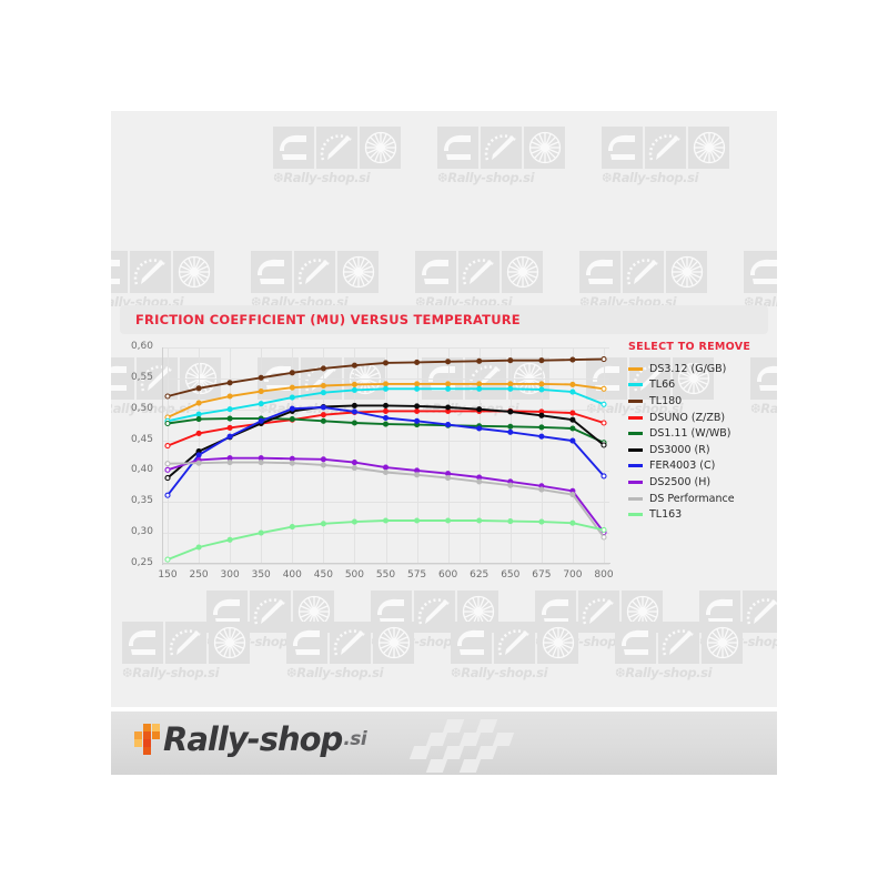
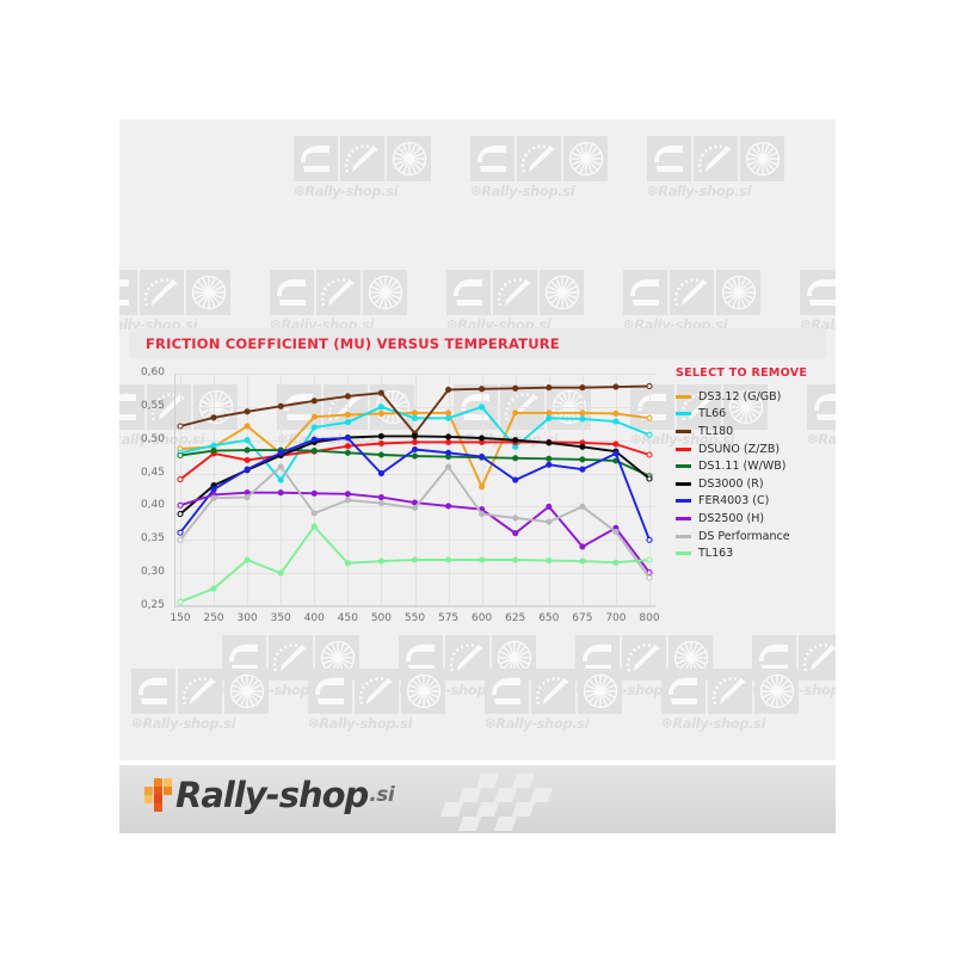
DS Performance/150: 0,41 -> 0,35
DS3.12 (G/GB)/250: 0,51 -> 0,49
DSUNO (Z/ZB)/250: 0,46 -> 0,48
TL163/300: 0,29 -> 0,32
DS3.12 (G/GB)/350: 0,53 -> 0,48
TL66/350: 0,51 -> 0,44
DS Performance/350: 0,41 -> 0,46
DS Performance/400: 0,41 -> 0,39
TL163/400: 0,31 -> 0,37
TL66/500: 0,53 -> 0,55
FER4003 (C)/500: 0,50 -> 0,45
TL180/550: 0,57 -> 0,51
DS Performance/575: 0,39 -> 0,46
DS3.12 (G/GB)/600: 0,54 -> 0,43
TL66/600: 0,53 -> 0,55
TL66/625: 0,53 -> 0,49
FER4003 (C)/625: 0,47 -> 0,44
DS2500 (H)/625: 0,39 -> 0,36
DS2500 (H)/650: 0,38 -> 0,40
DS2500 (H)/675: 0,38 -> 0,34
DS Performance/675: 0,37 -> 0,40
FER4003 (C)/700: 0,45 -> 0,48
FER4003 (C)/800: 0,39 -> 0,35
TL163/800: 0,30 -> 0,32
